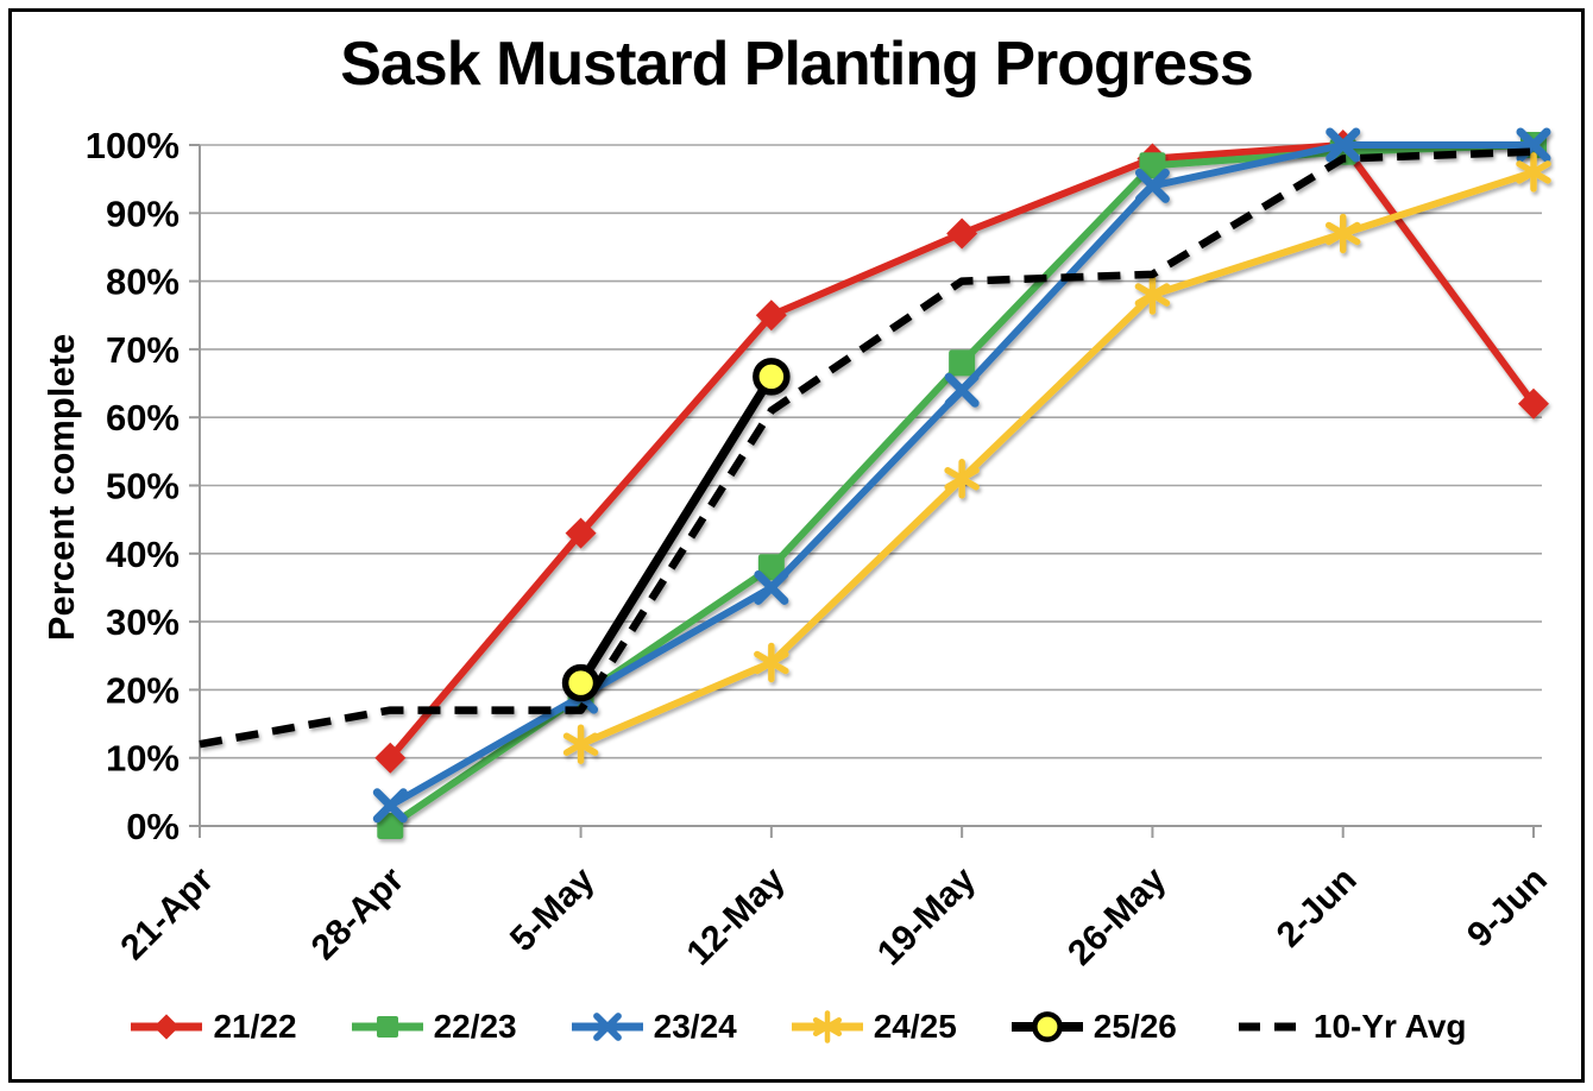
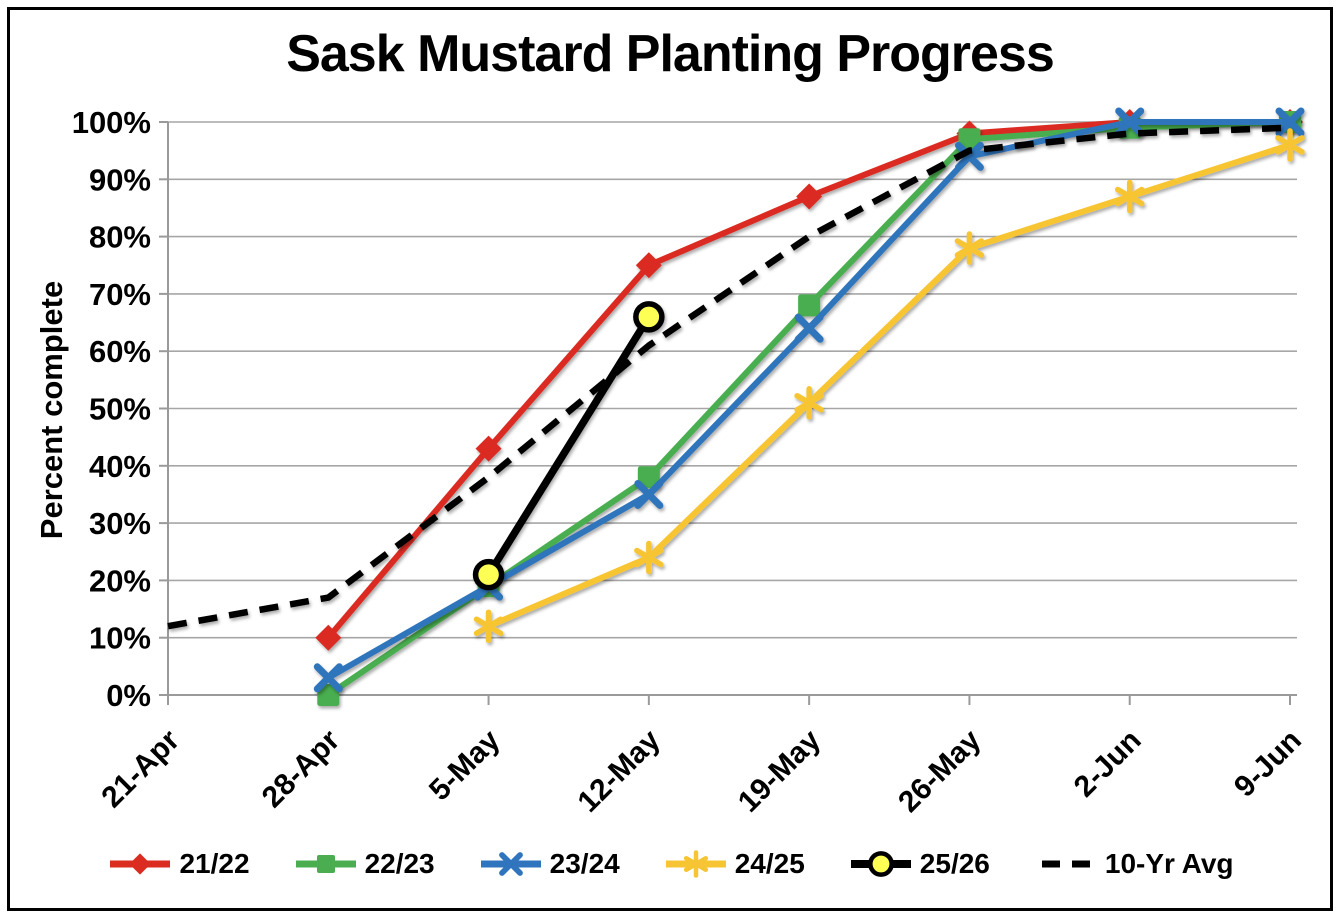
10-Yr Avg/5-May: 17% -> 38%
10-Yr Avg/26-May: 81% -> 95%
21/22/9-Jun: 62% -> 100%
